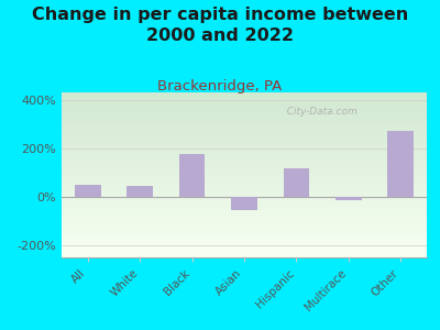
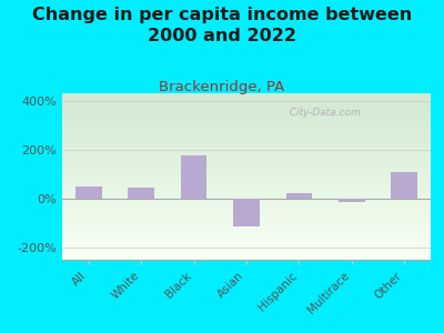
Asian: -55% -> -115%
Hispanic: 115% -> 20%
Other: 270% -> 110%
